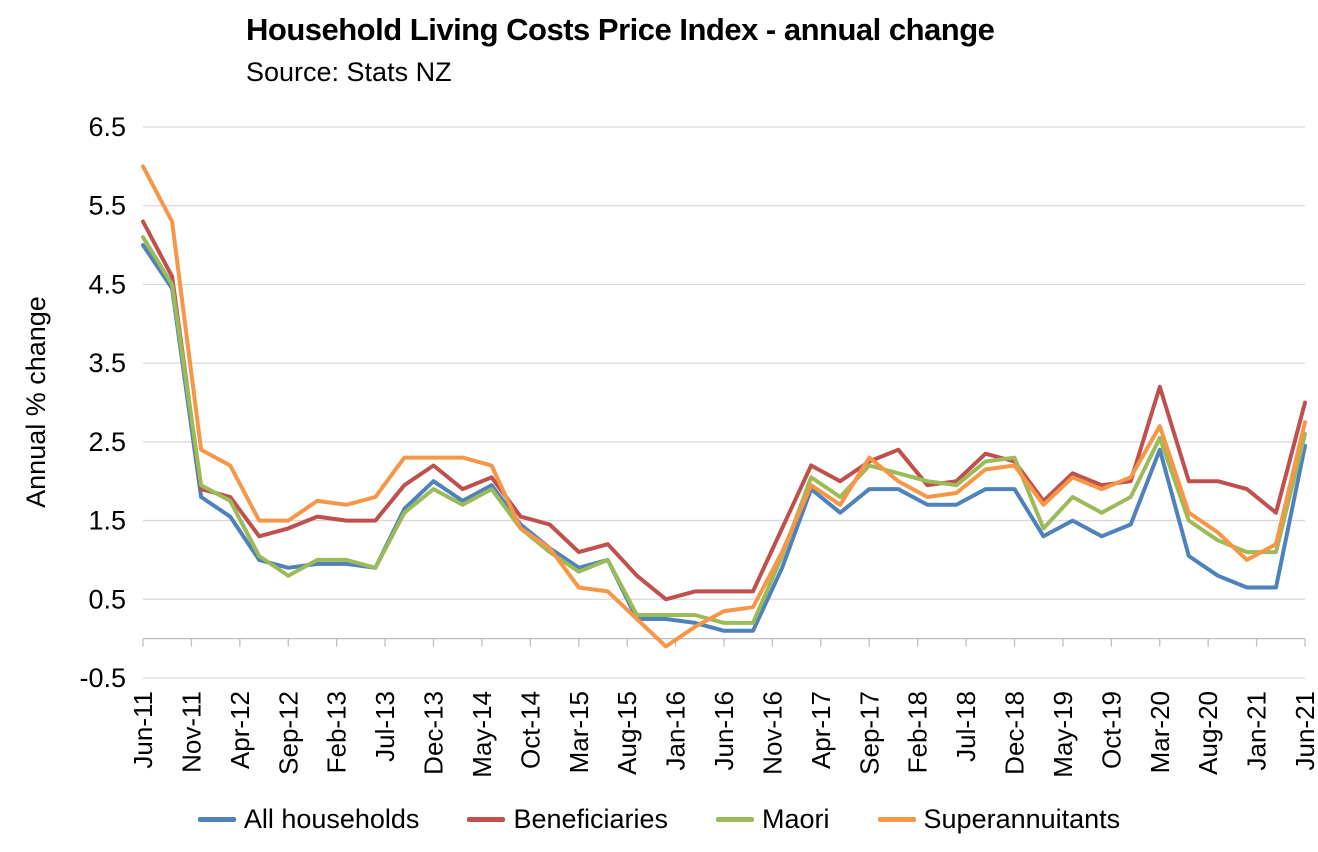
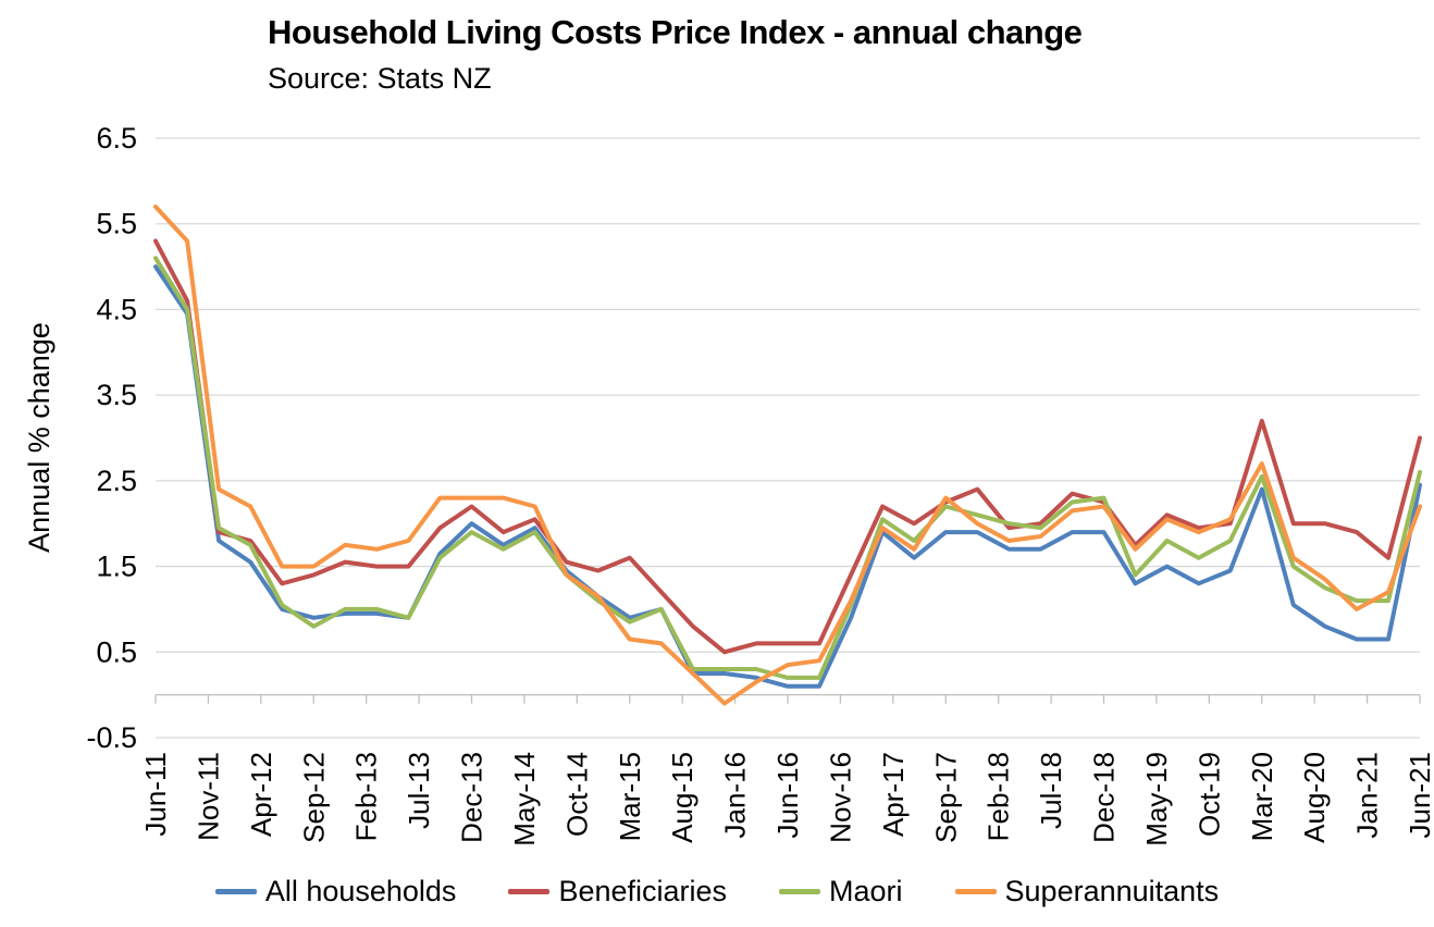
Superannuitants/Jun-11: 6.0 -> 5.7
Beneficiaries/Mar-15: 1.1 -> 1.6
Superannuitants/Jun-21: 2.8 -> 2.2
